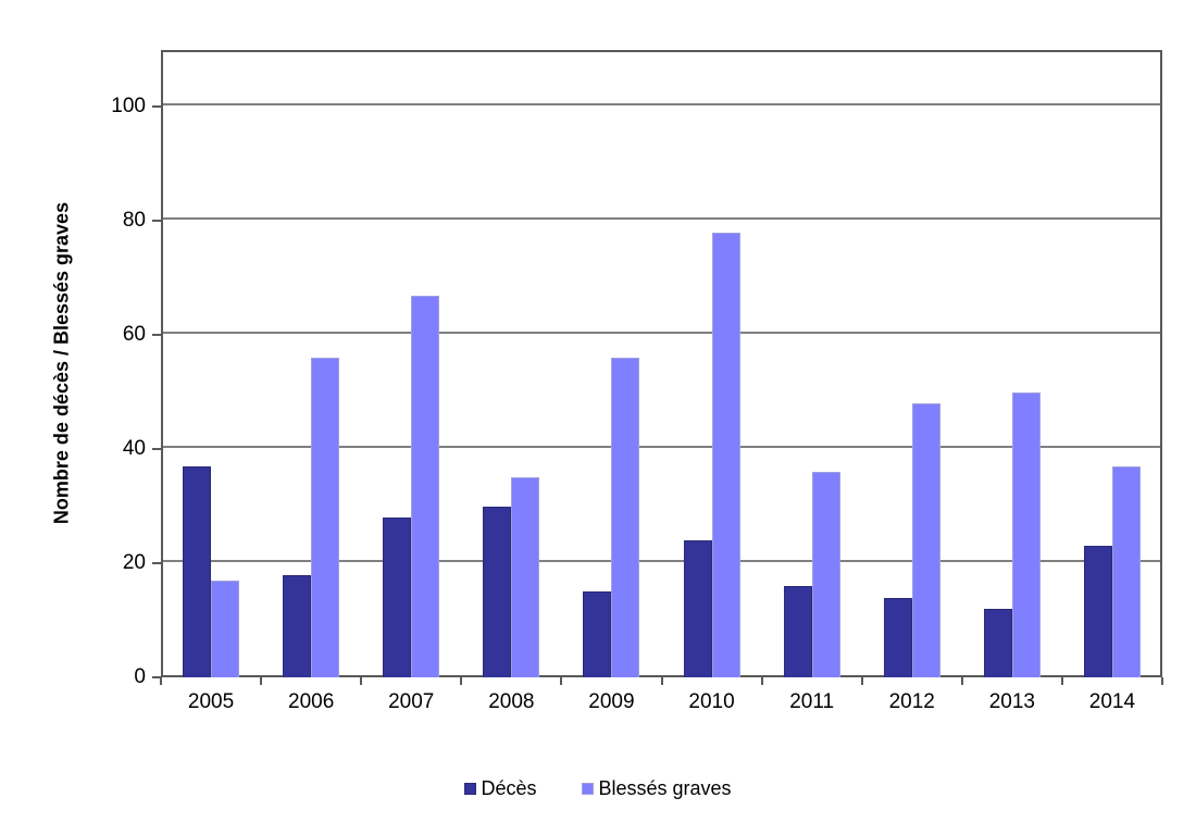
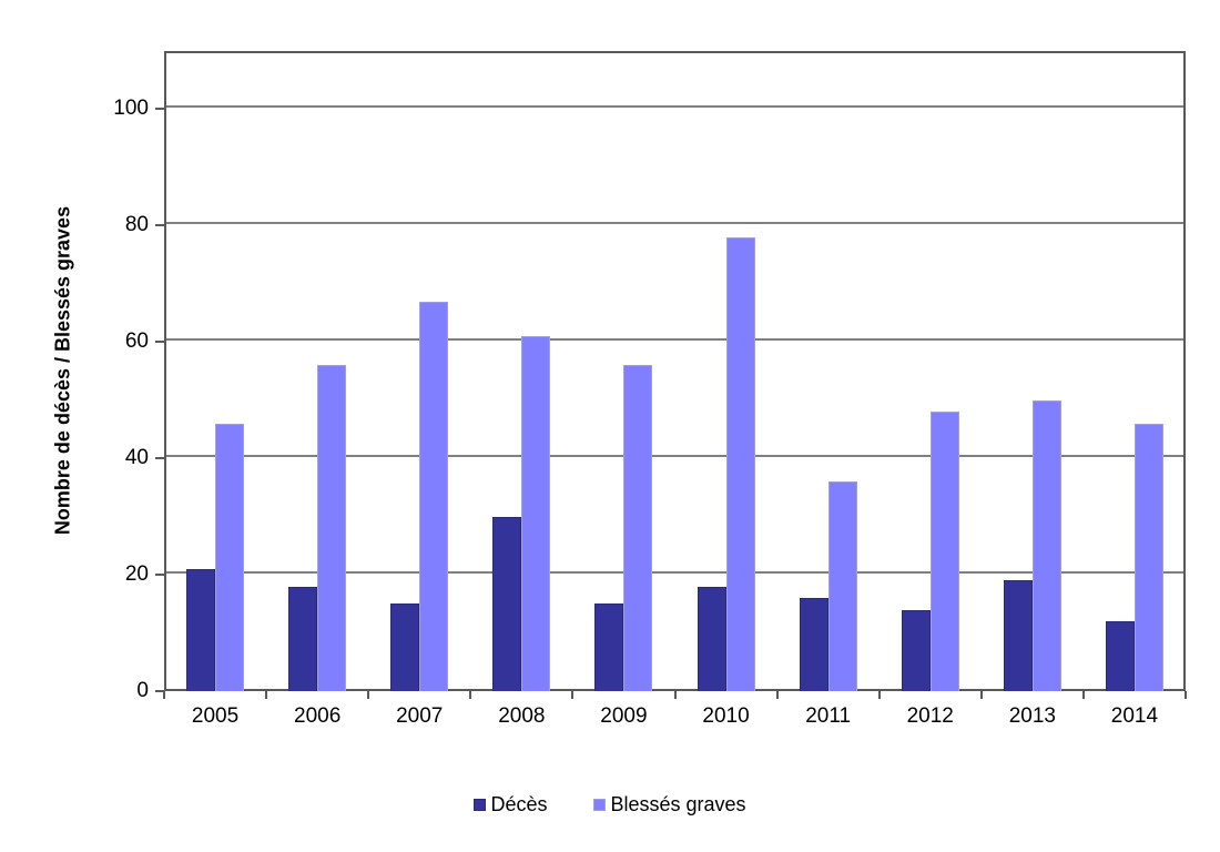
Décès/2005: 37 -> 21
Blessés graves/2005: 17 -> 46
Décès/2007: 28 -> 15
Blessés graves/2008: 35 -> 61
Décès/2010: 24 -> 18
Décès/2013: 12 -> 19
Décès/2014: 23 -> 12
Blessés graves/2014: 37 -> 46
